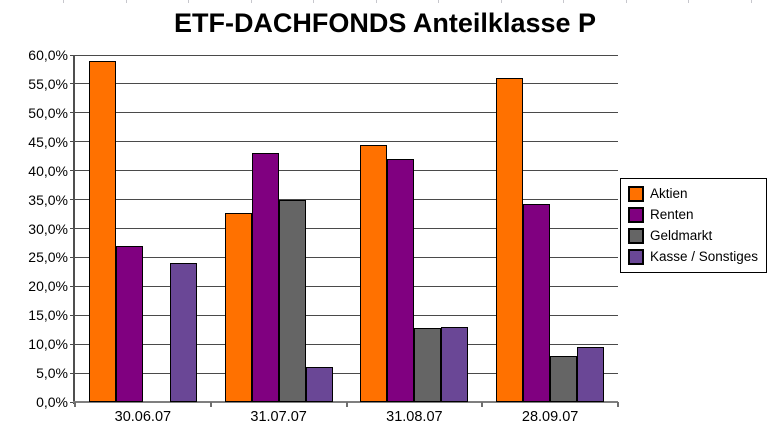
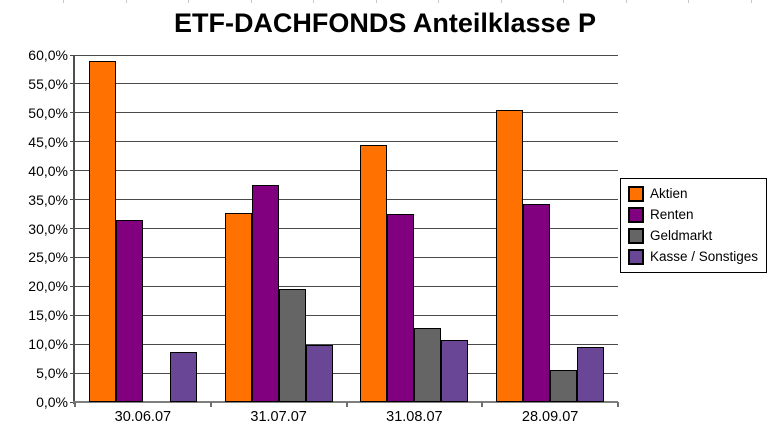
Renten/30.06.07: 27% -> 32%
Kasse / Sonstiges/30.06.07: 24% -> 9%
Renten/31.07.07: 43% -> 38%
Geldmarkt/31.07.07: 35% -> 20%
Kasse / Sonstiges/31.07.07: 6% -> 10%
Renten/31.08.07: 42% -> 32%
Kasse / Sonstiges/31.08.07: 13% -> 11%
Aktien/28.09.07: 56% -> 50%
Geldmarkt/28.09.07: 8% -> 6%
